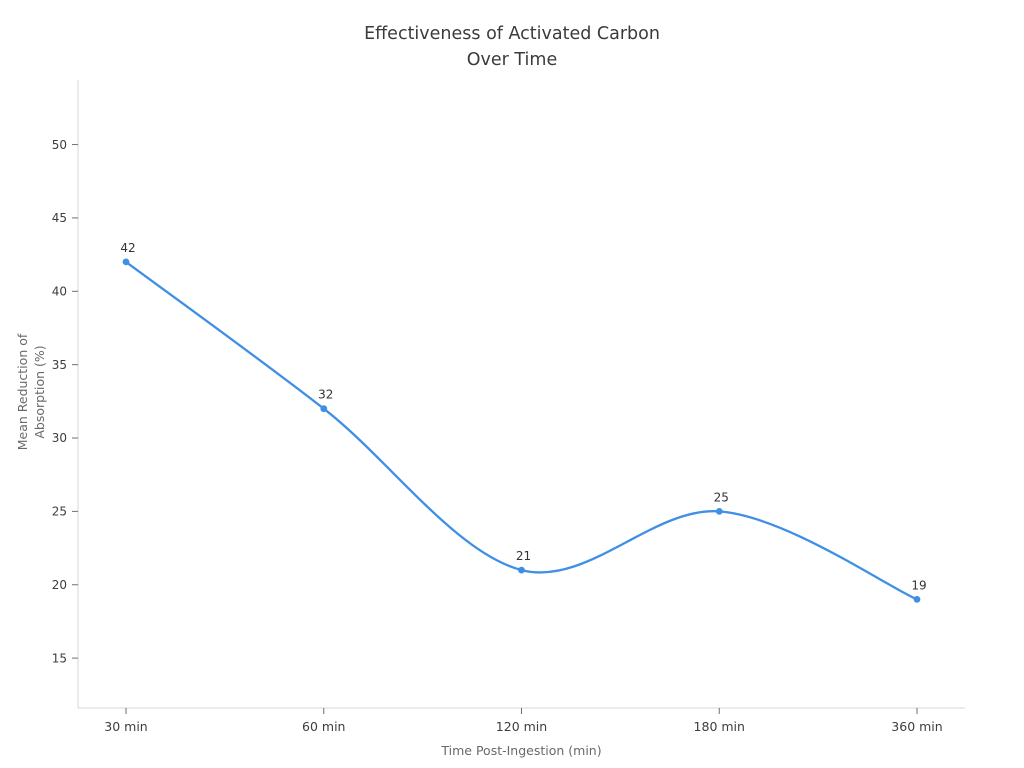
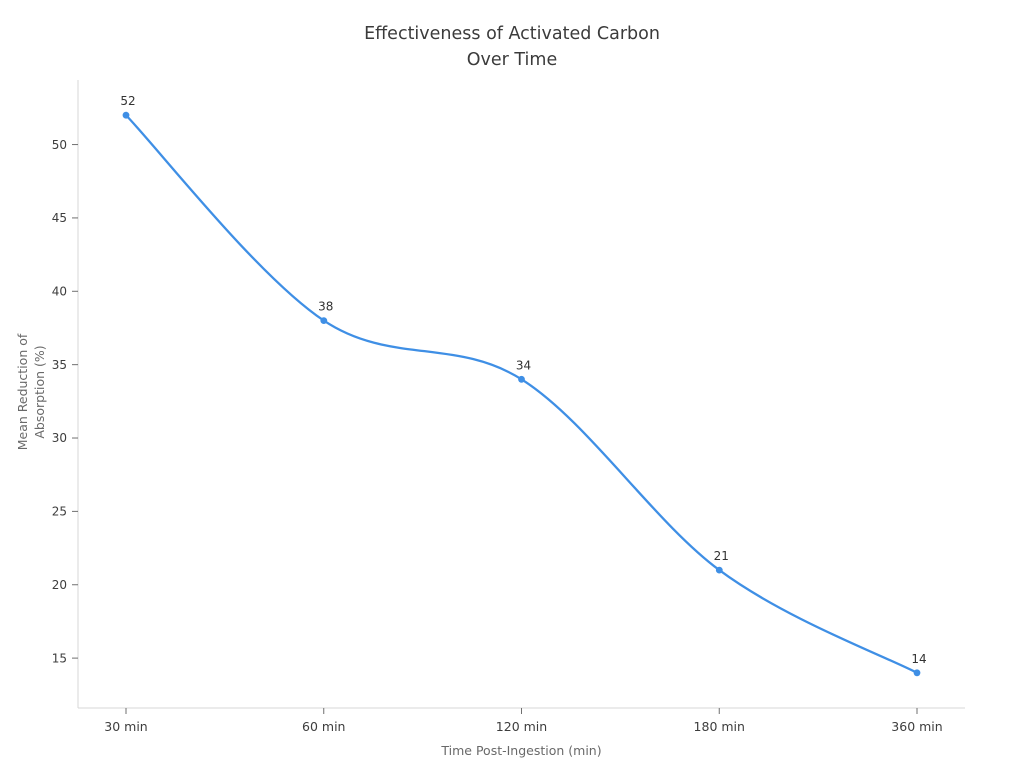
30 min: 42 -> 52
60 min: 32 -> 38
120 min: 21 -> 34
180 min: 25 -> 21
360 min: 19 -> 14
